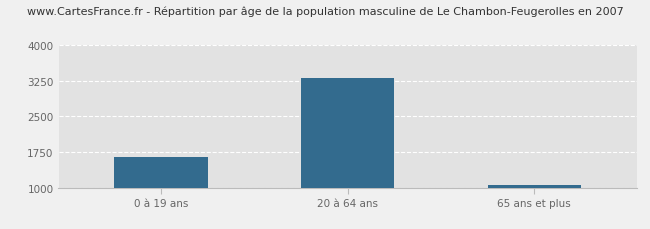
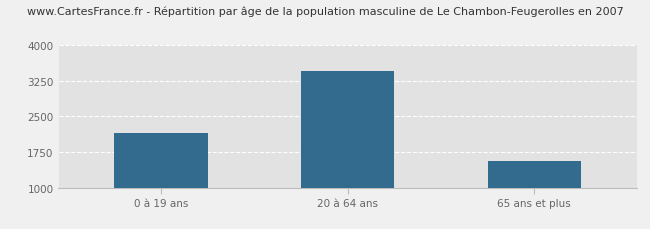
0 à 19 ans: 1650 -> 2150
20 à 64 ans: 3300 -> 3450
65 ans et plus: 1050 -> 1550
